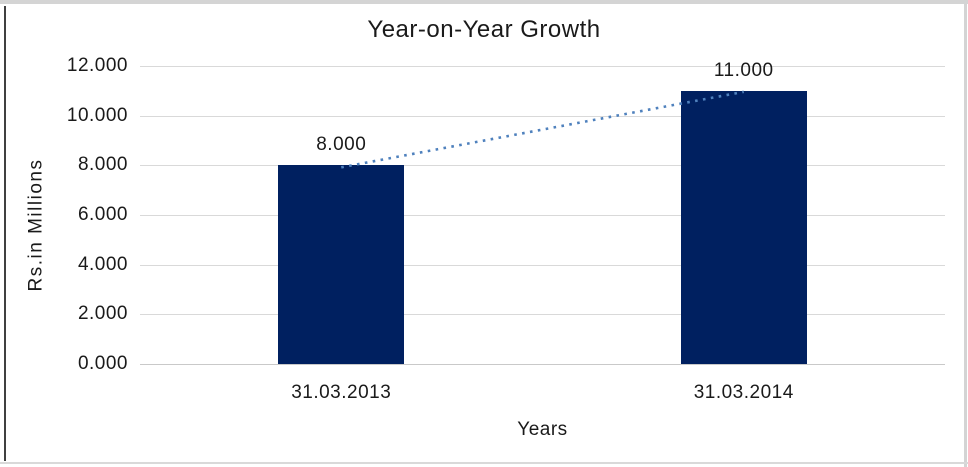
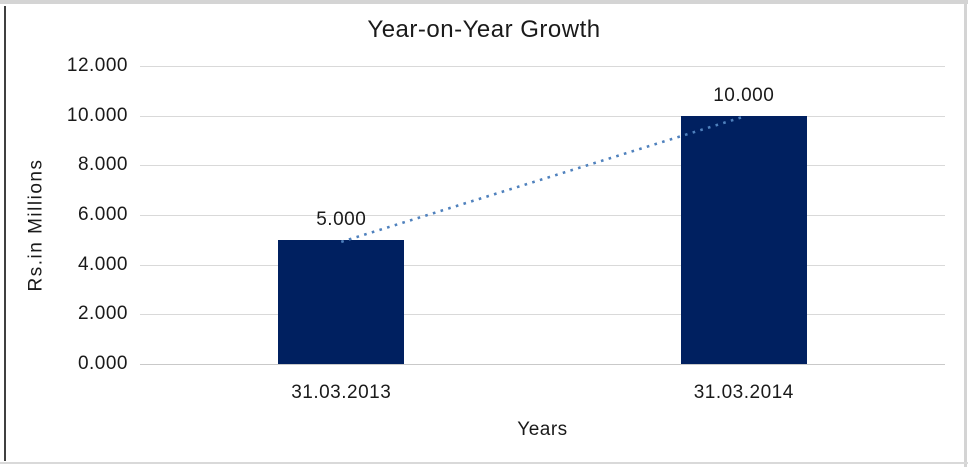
31.03.2013: 8.000 -> 5.000
31.03.2014: 11.000 -> 10.000
